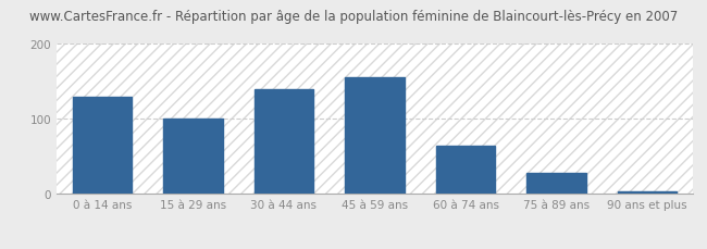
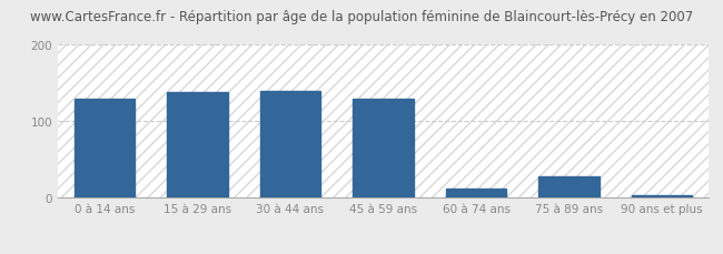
15 à 29 ans: 101 -> 138
45 à 59 ans: 155 -> 130
60 à 74 ans: 65 -> 12
